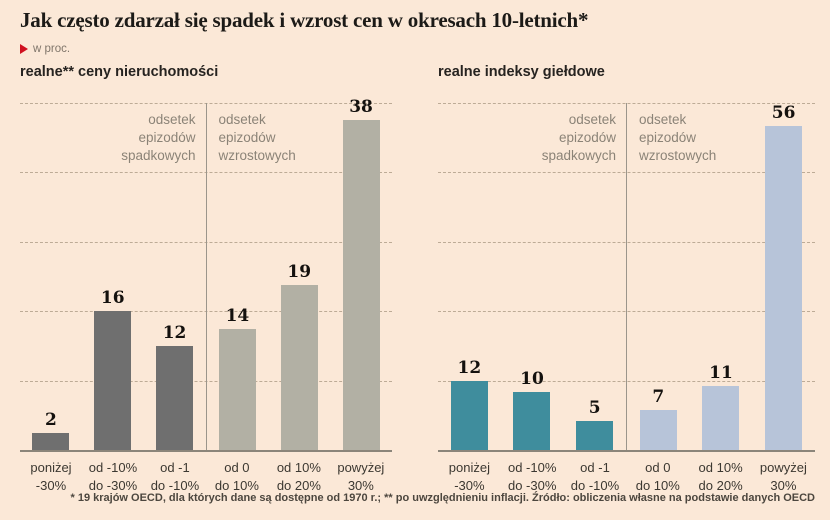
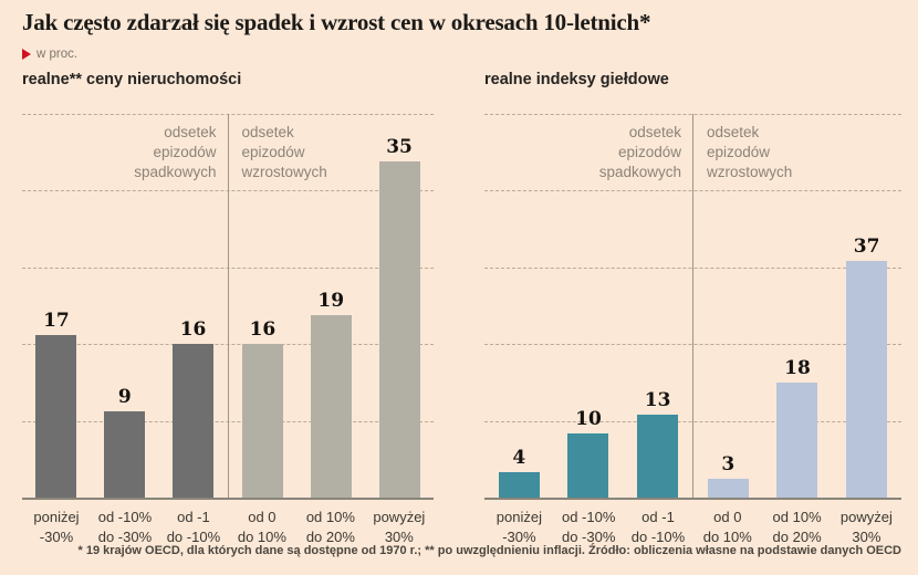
realne** ceny nieruchomości/poniżej -30%: 2 -> 17
realne** ceny nieruchomości/od -10% do -30%: 16 -> 9
realne** ceny nieruchomości/od -1 do -10%: 12 -> 16
realne** ceny nieruchomości/od 0 do 10%: 14 -> 16
realne** ceny nieruchomości/powyżej 30%: 38 -> 35
realne indeksy giełdowe/poniżej -30%: 12 -> 4
realne indeksy giełdowe/od -1 do -10%: 5 -> 13
realne indeksy giełdowe/od 0 do 10%: 7 -> 3
realne indeksy giełdowe/od 10% do 20%: 11 -> 18
realne indeksy giełdowe/powyżej 30%: 56 -> 37
